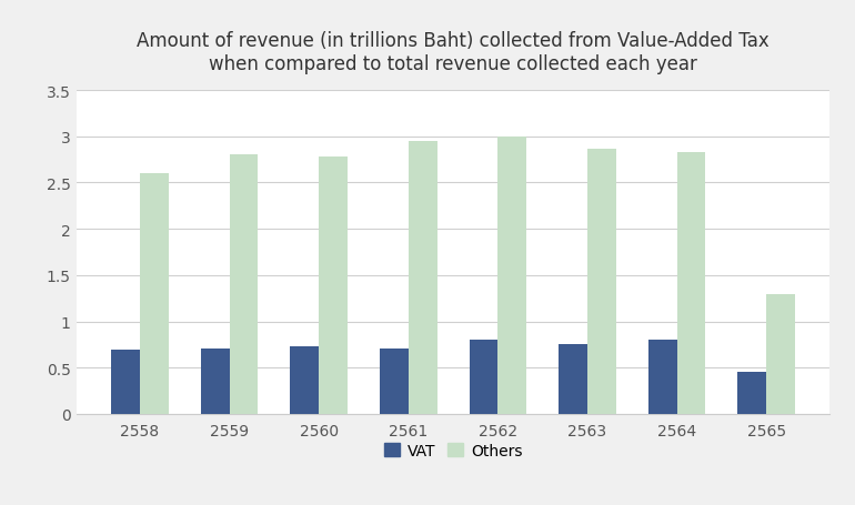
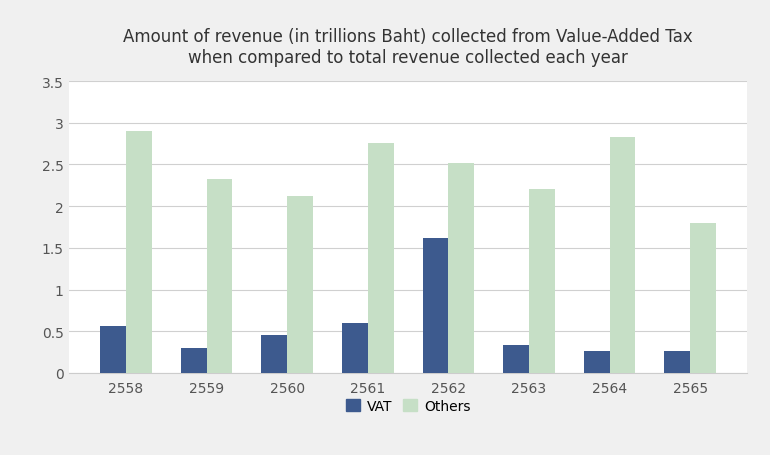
VAT/2558: 0.70 -> 0.56
Others/2558: 2.60 -> 2.90
VAT/2559: 0.71 -> 0.30
Others/2559: 2.80 -> 2.32
VAT/2560: 0.73 -> 0.46
Others/2560: 2.78 -> 2.12
VAT/2561: 0.71 -> 0.60
Others/2561: 2.95 -> 2.76
VAT/2562: 0.80 -> 1.62
Others/2562: 3.00 -> 2.52
VAT/2563: 0.75 -> 0.34
Others/2563: 2.87 -> 2.20
VAT/2564: 0.80 -> 0.26
VAT/2565: 0.46 -> 0.26
Others/2565: 1.30 -> 1.80
